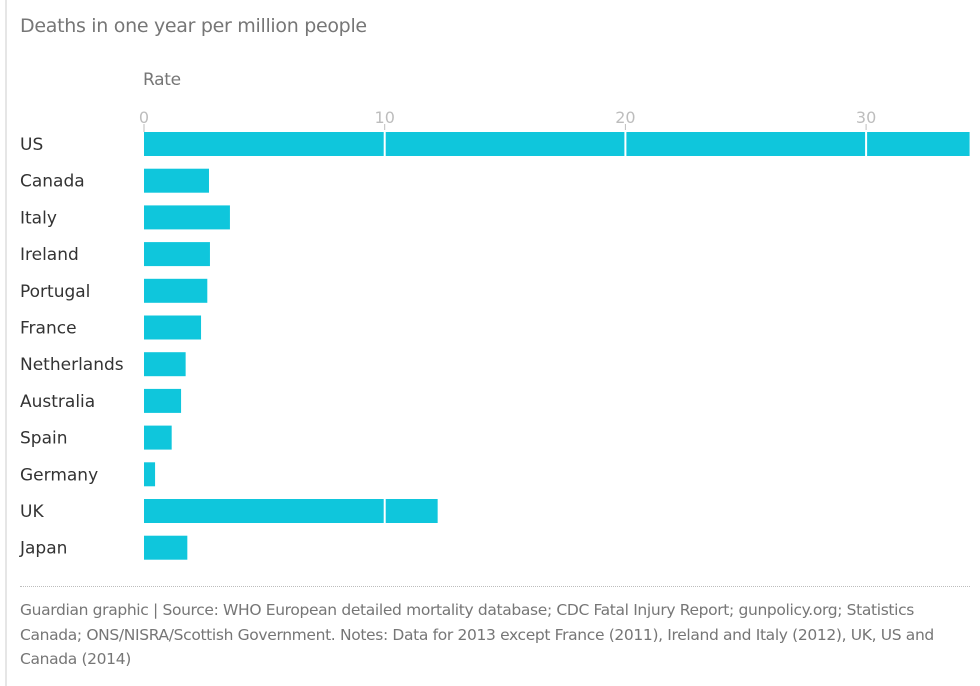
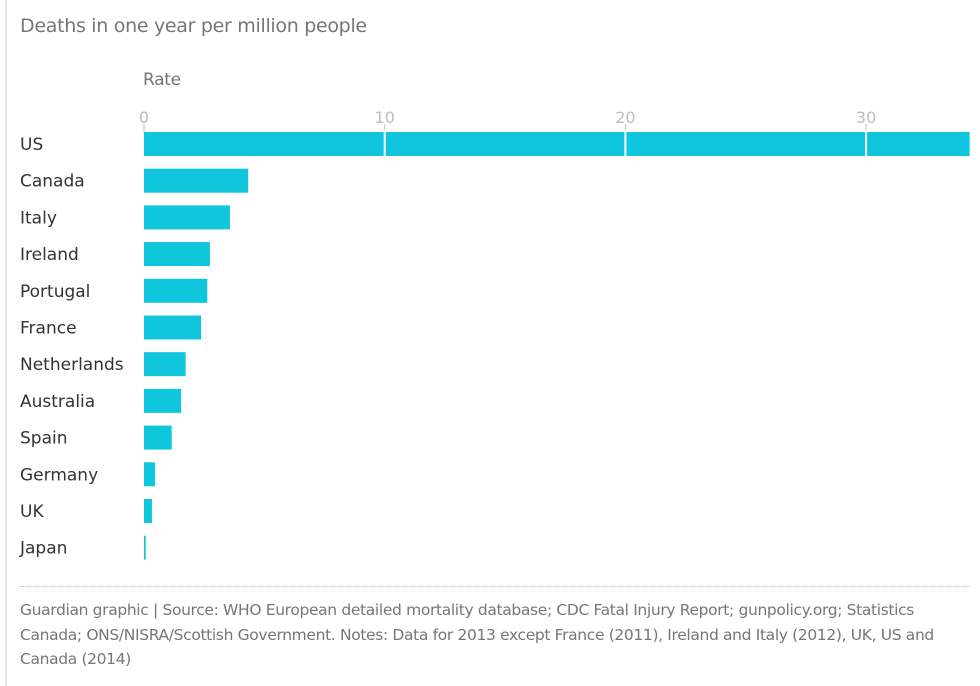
Canada: 2.7 -> 4.3
UK: 12.2 -> 0.3
Japan: 1.8 -> 0.1
